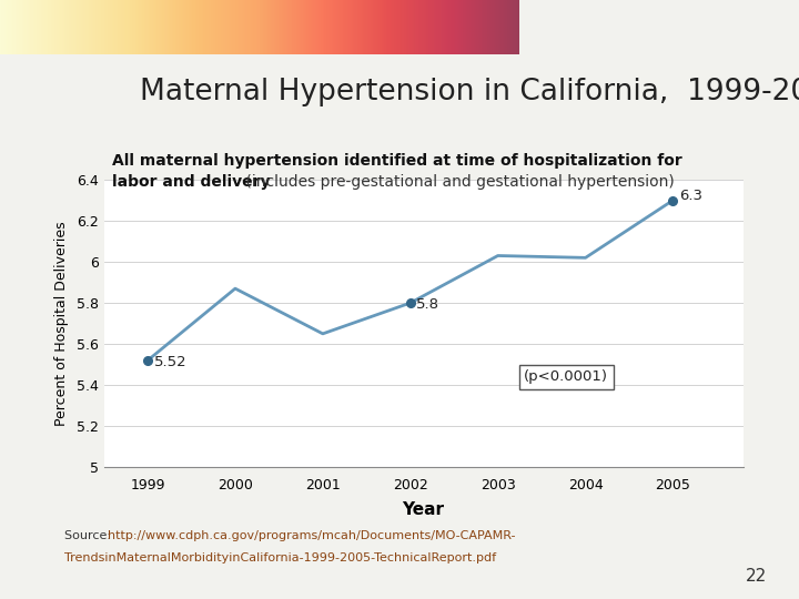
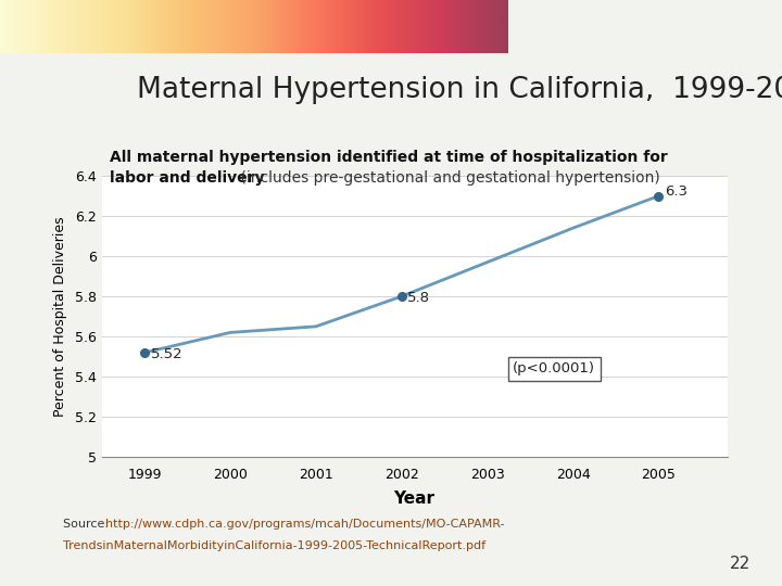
2000: 5.87 -> 5.62
2003: 6.03 -> 5.97
2004: 6.02 -> 6.14
